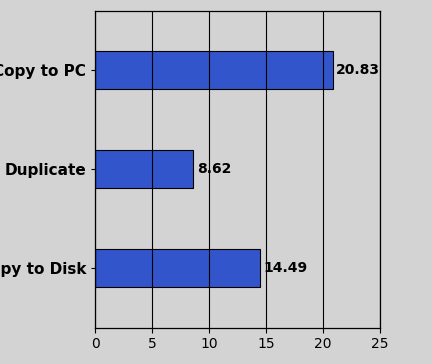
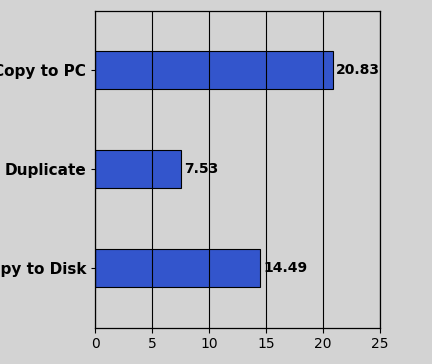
Duplicate: 8.62 -> 7.53
